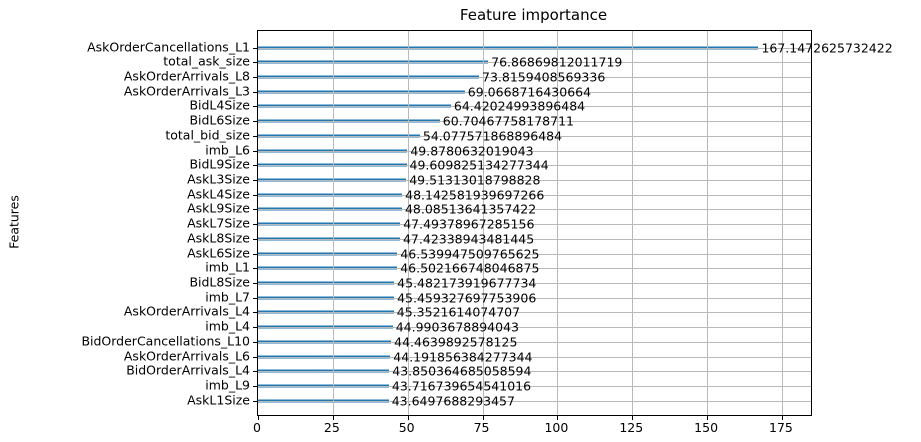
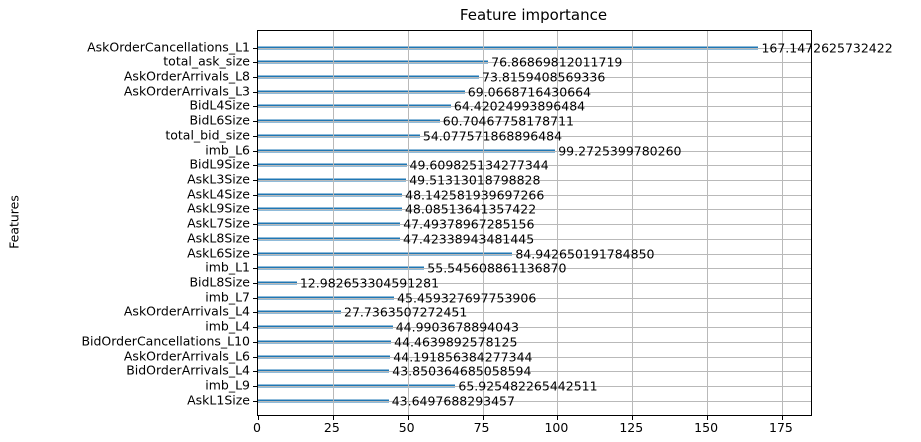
imb_L6: 49.8780632019043 -> 99.2725399780260
AskL6Size: 46.539947509765625 -> 84.942650191784850
imb_L1: 46.502166748046875 -> 55.545608861136870
BidL8Size: 45.482173919677734 -> 12.982653304591281
AskOrderArrivals_L4: 45.3521614074707 -> 27.7363507272451
imb_L9: 43.716739654541016 -> 65.925482265442511
